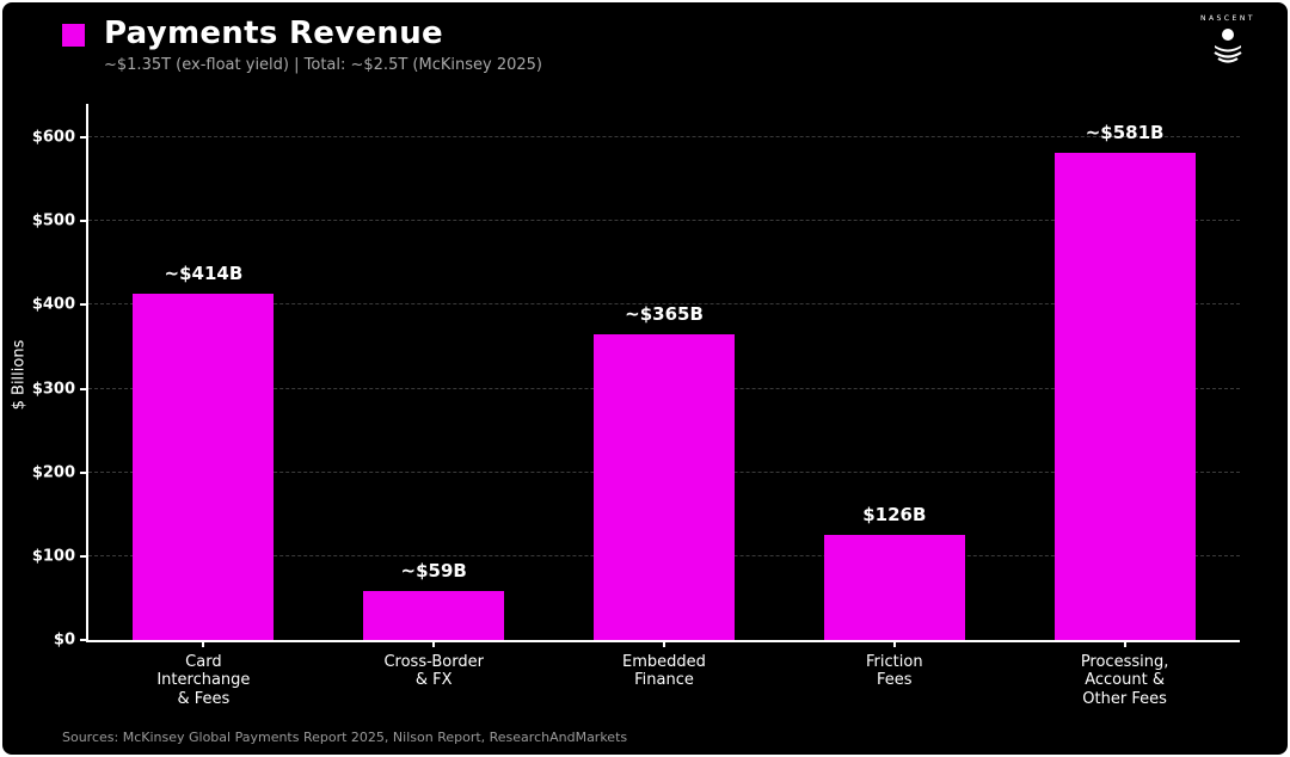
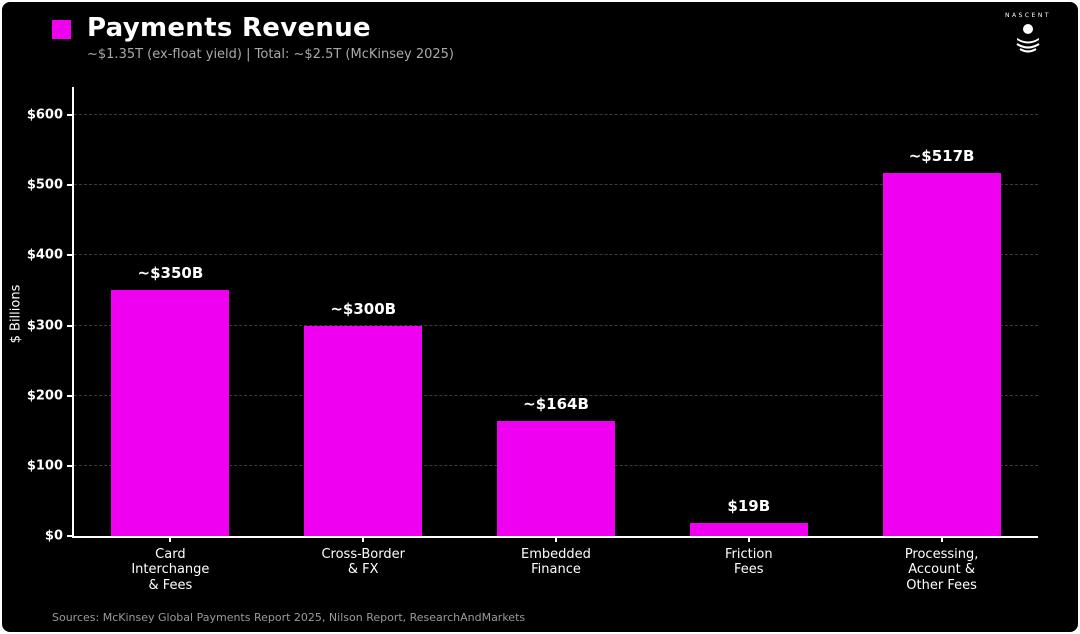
Card Interchange & Fees: 414 -> 350
Cross-Border & FX: 59 -> 300
Embedded Finance: 365 -> 164
Friction Fees: $126B -> $19B
Processing, Account & Other Fees: 581 -> 517
